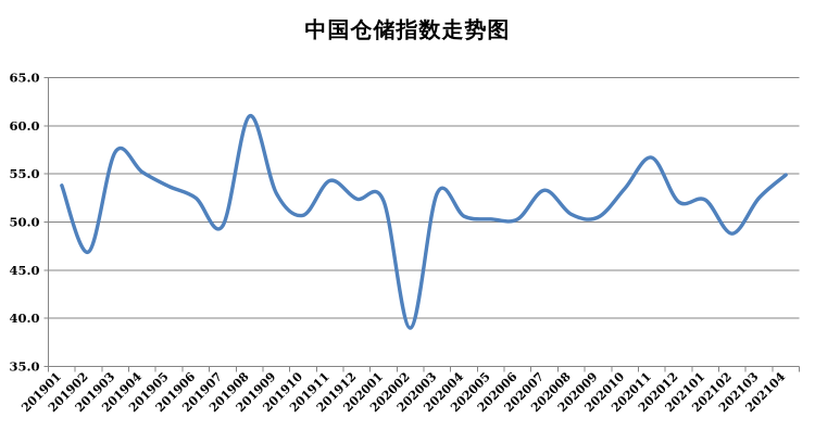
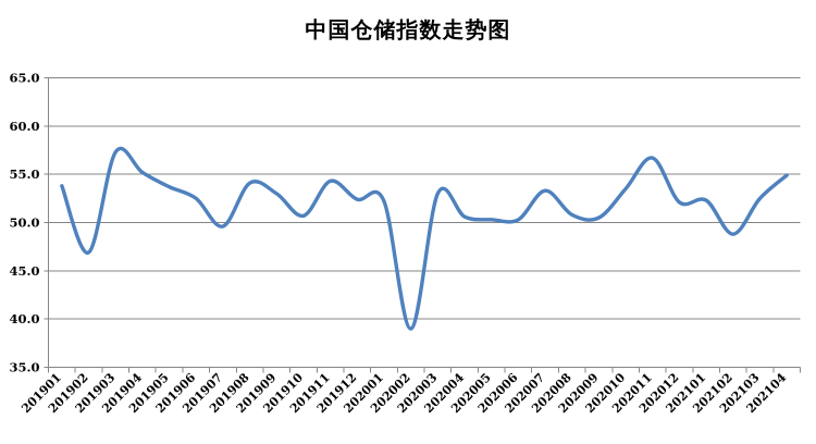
201908: 61 -> 54
